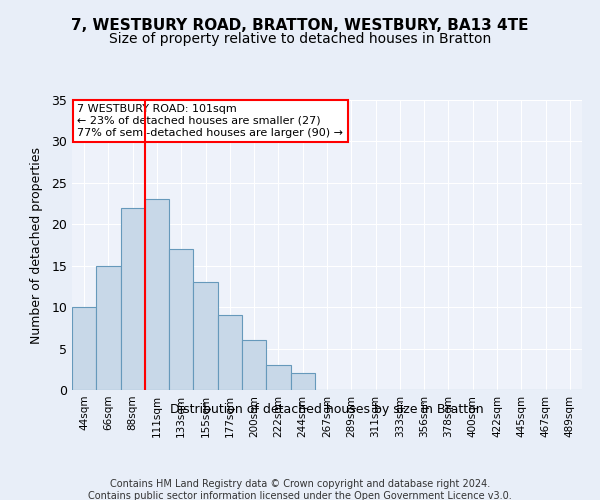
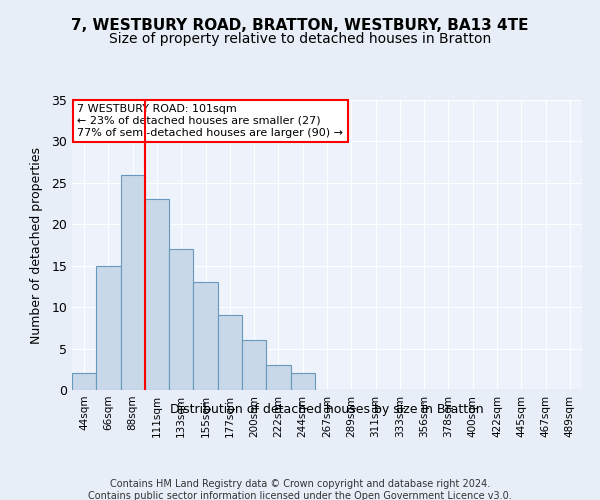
44sqm: 10 -> 2
88sqm: 22 -> 26
